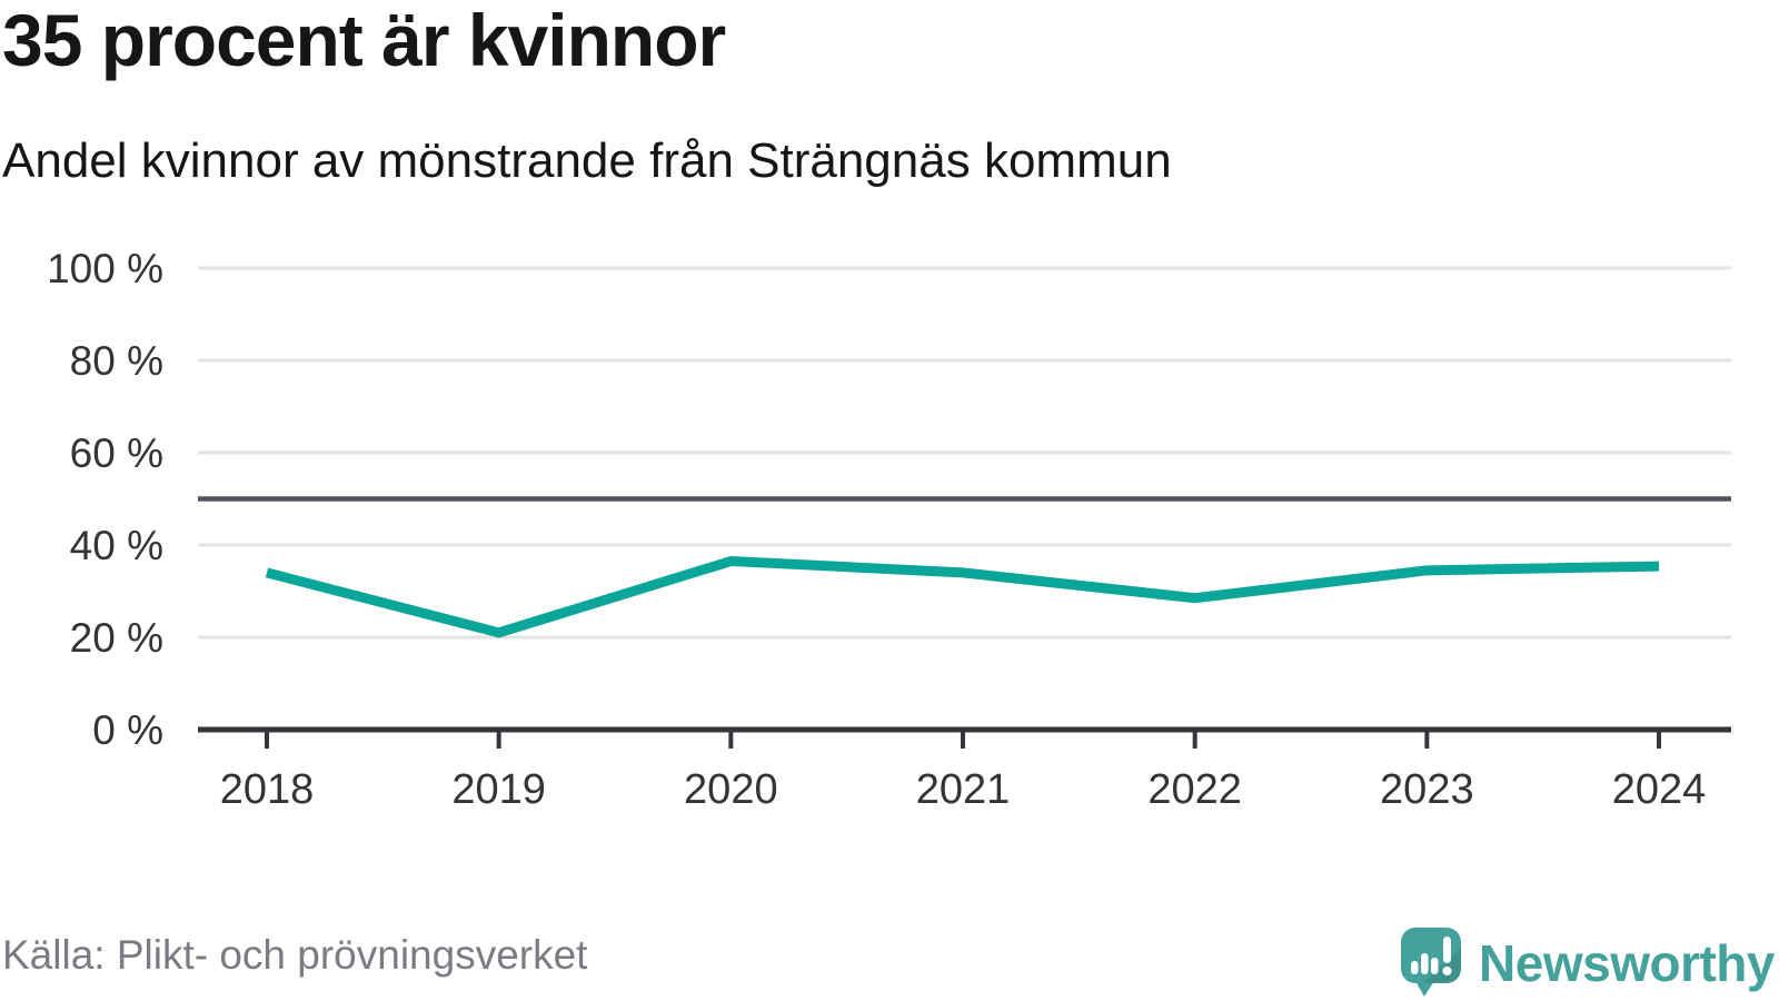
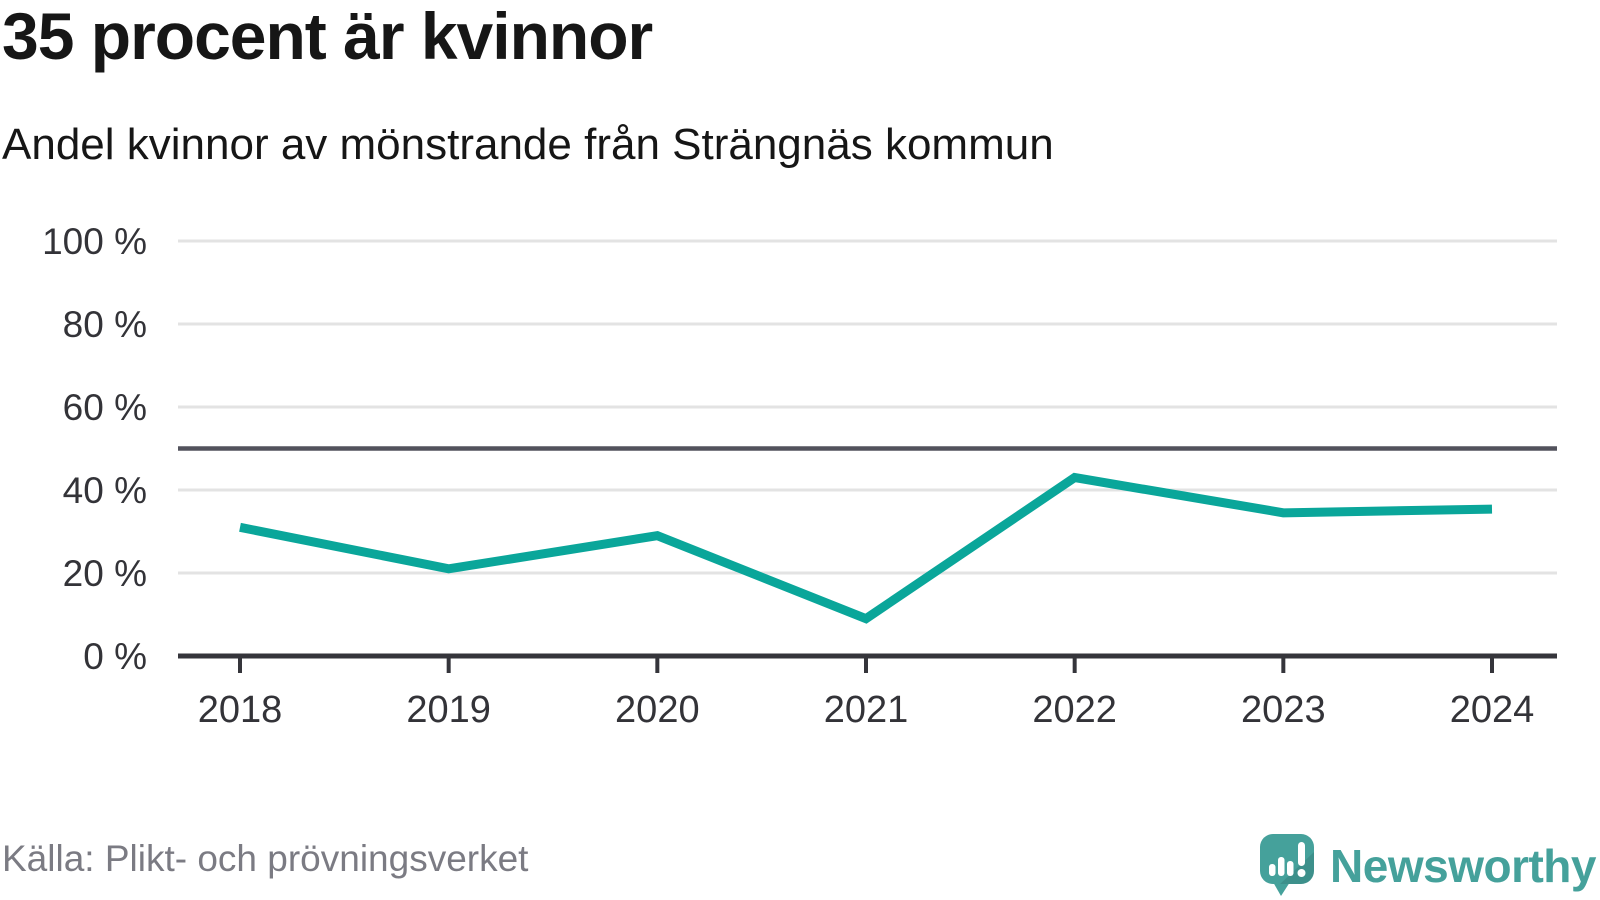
2018: 34% -> 31%
2020: 36% -> 29%
2021: 34% -> 9%
2022: 28% -> 43%
